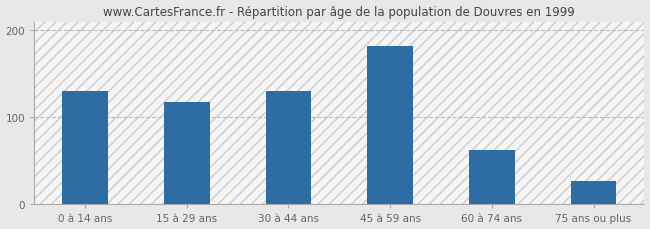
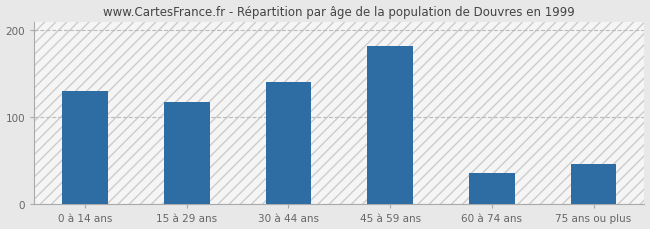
30 à 44 ans: 130 -> 140
60 à 74 ans: 62 -> 36
75 ans ou plus: 27 -> 46
